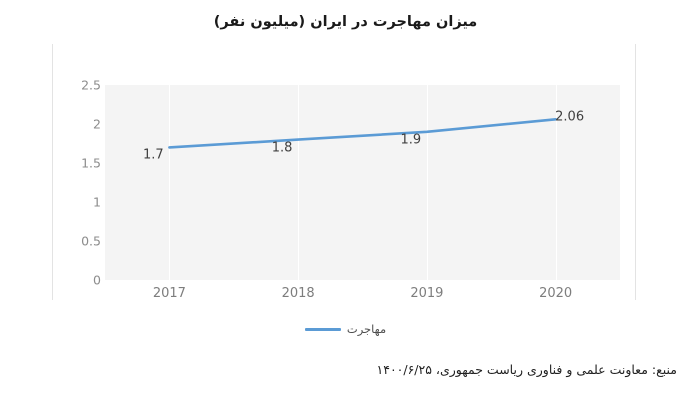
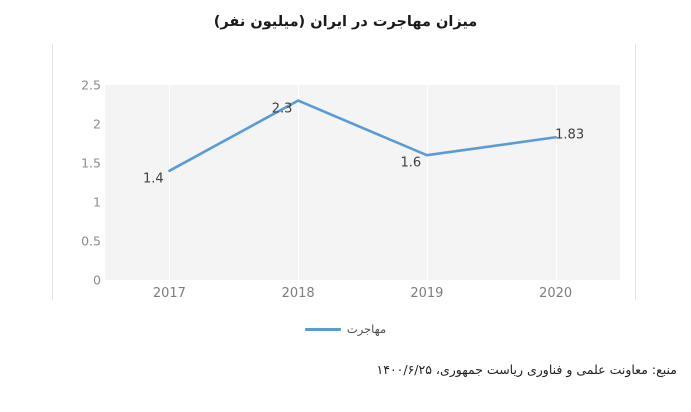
2017: 1.7 -> 1.4
2018: 1.8 -> 2.3
2019: 1.9 -> 1.6
2020: 2.06 -> 1.83
